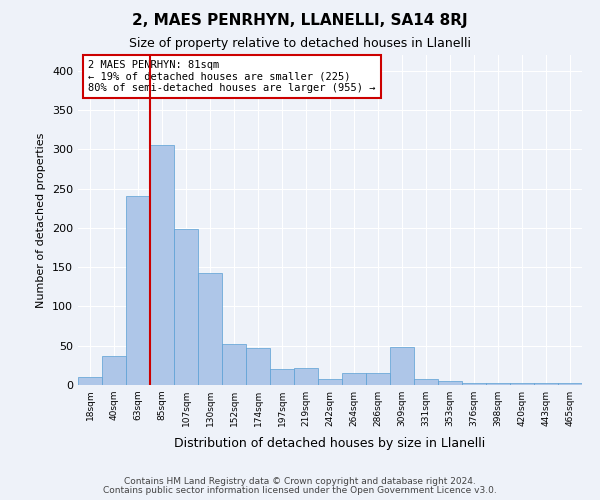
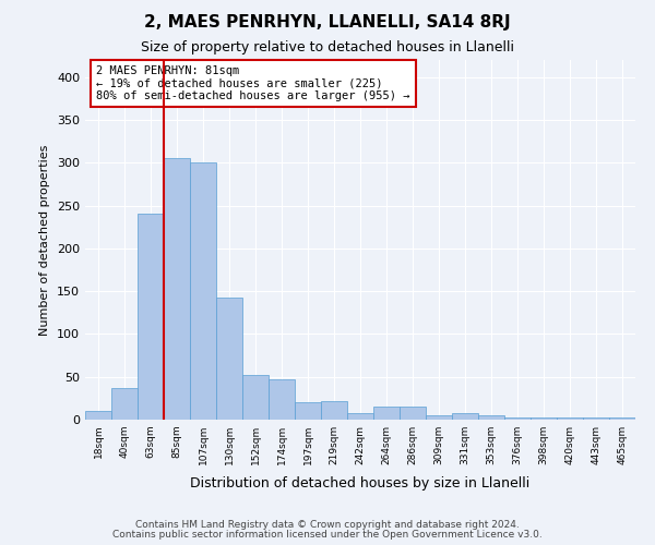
107sqm: 198 -> 300
309sqm: 48 -> 5
